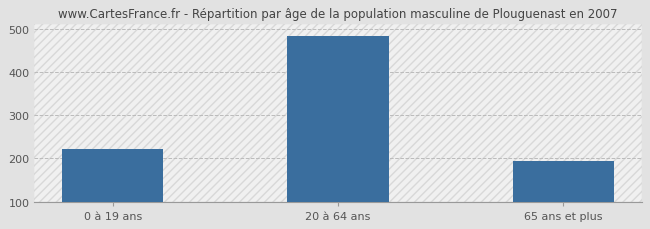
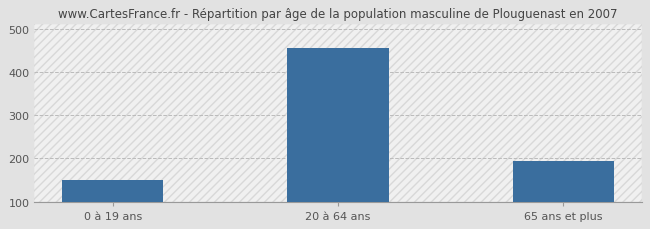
0 à 19 ans: 221 -> 150
20 à 64 ans: 483 -> 455
